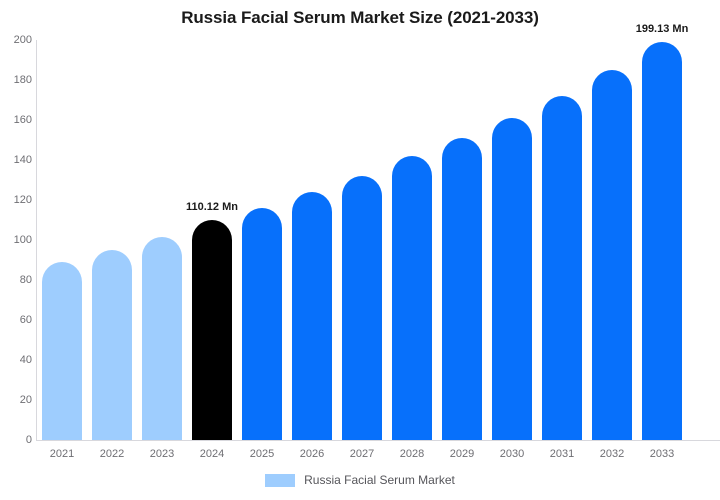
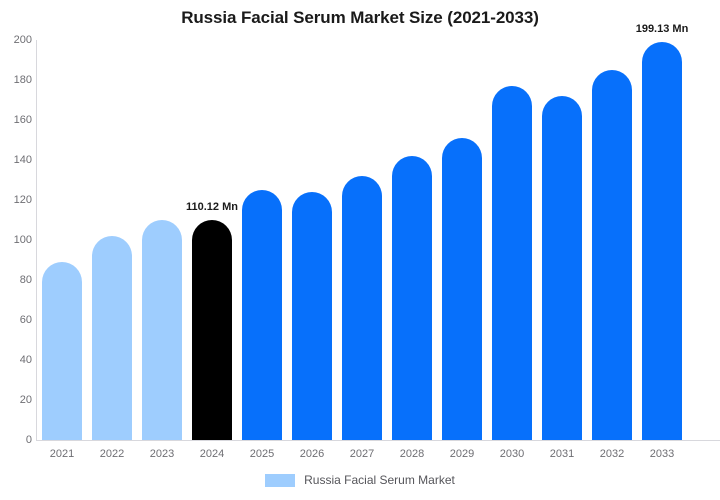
2022: 95 -> 102
2023: 102 -> 110
2025: 116 -> 125
2030: 161 -> 177
